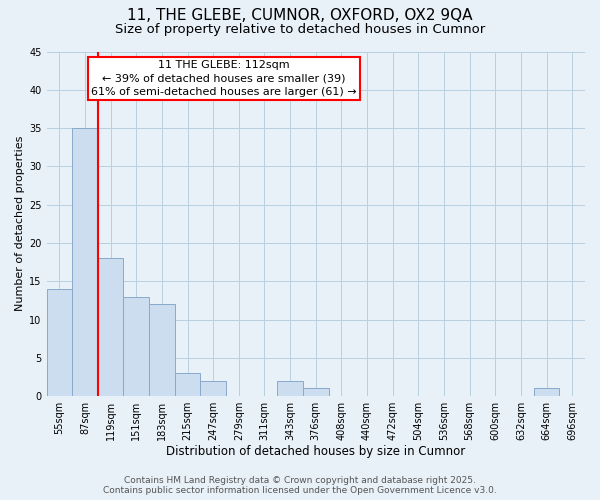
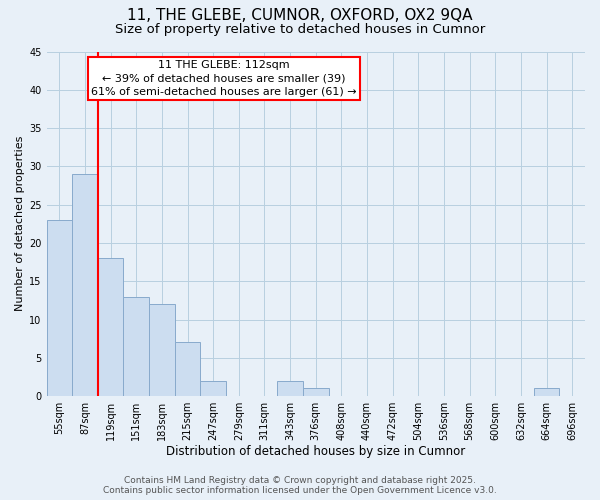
55sqm: 14 -> 23
87sqm: 35 -> 29
215sqm: 3 -> 7
